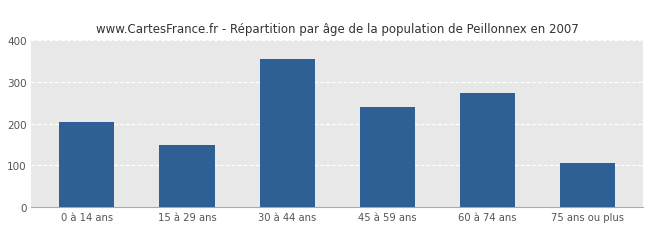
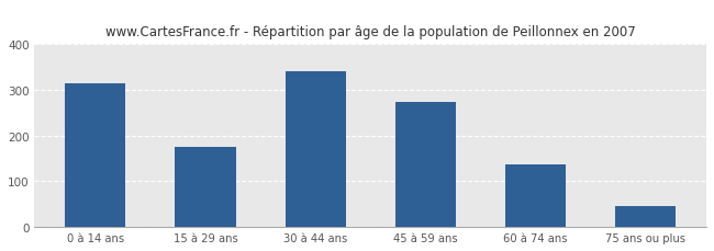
0 à 14 ans: 205 -> 315
15 à 29 ans: 150 -> 175
30 à 44 ans: 355 -> 340
45 à 59 ans: 240 -> 275
60 à 74 ans: 275 -> 137
75 ans ou plus: 105 -> 47
